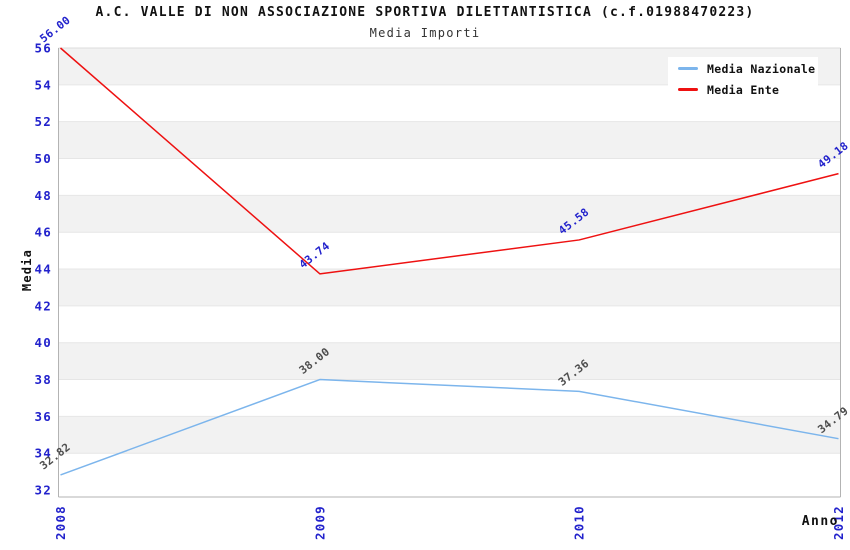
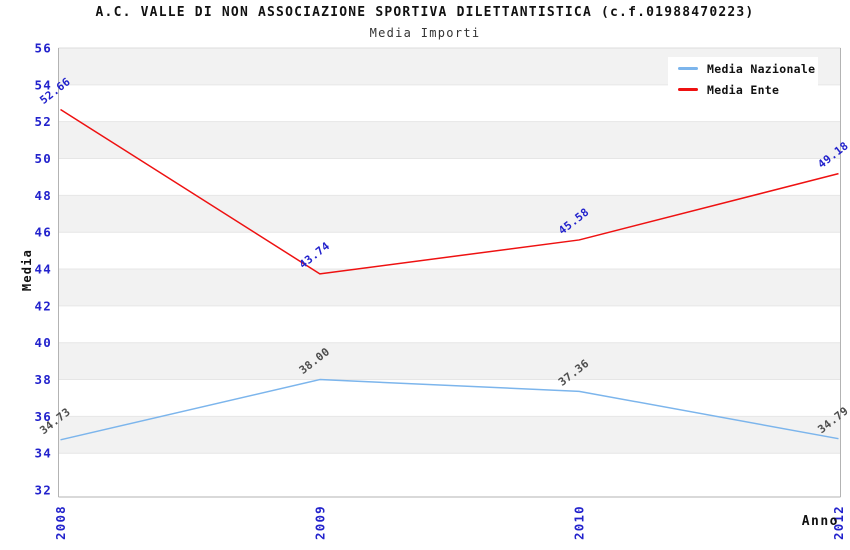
Media Nazionale/2008: 32.82 -> 34.73
Media Ente/2008: 56.00 -> 52.66
